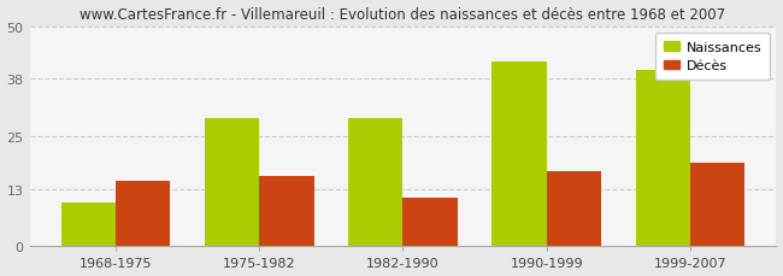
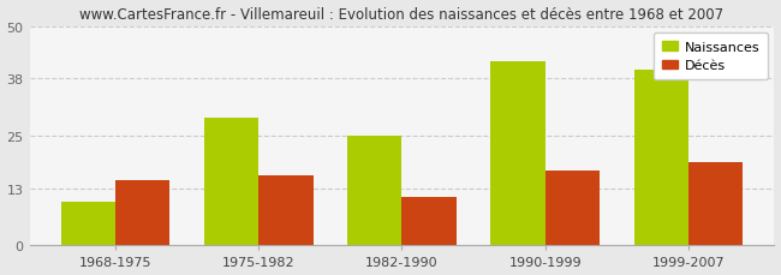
Naissances/1982-1990: 29 -> 25
